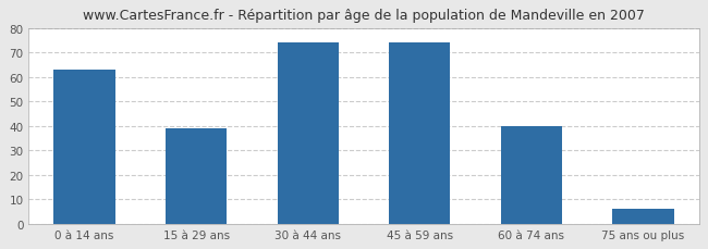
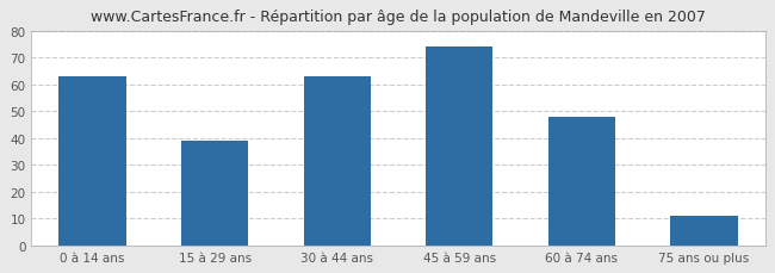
30 à 44 ans: 74 -> 63
60 à 74 ans: 40 -> 48
75 ans ou plus: 6 -> 11
